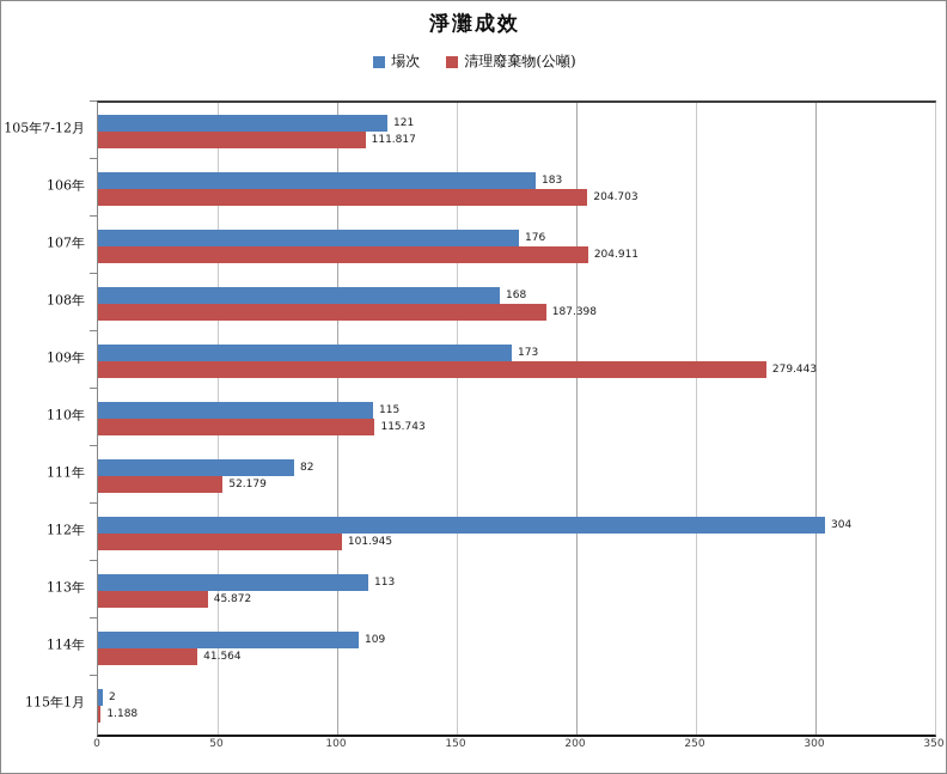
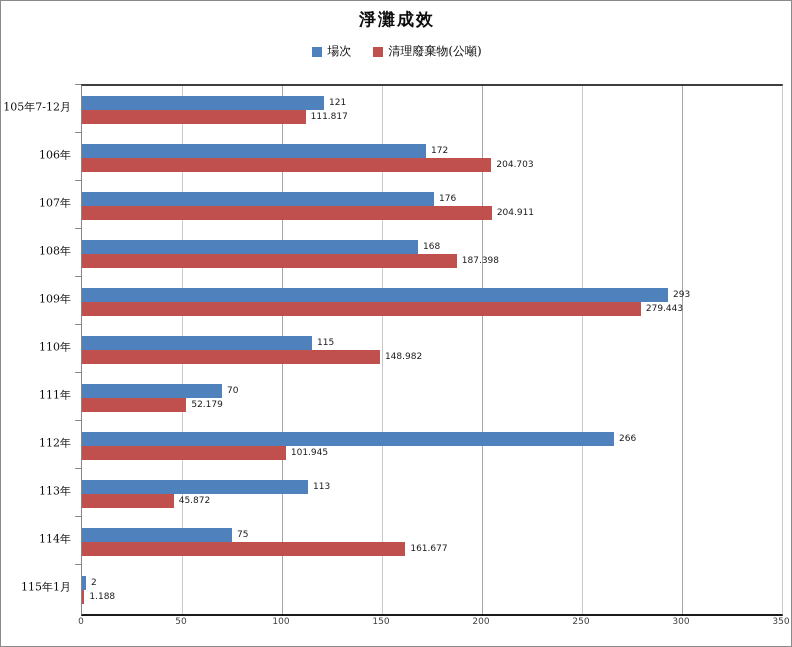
場次/106年: 183 -> 172
場次/109年: 173 -> 293
清理廢棄物(公噸)/110年: 115.743 -> 148.982
場次/111年: 82 -> 70
場次/112年: 304 -> 266
場次/114年: 109 -> 75
清理廢棄物(公噸)/114年: 41.564 -> 161.677
